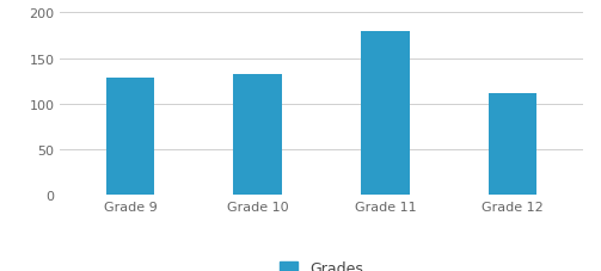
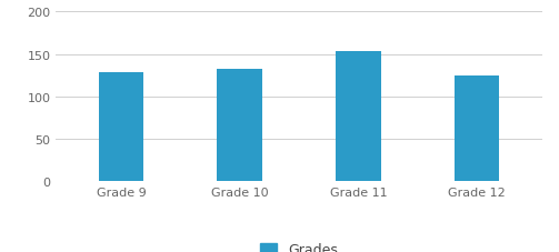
Grade 11: 180 -> 154
Grade 12: 112 -> 125
